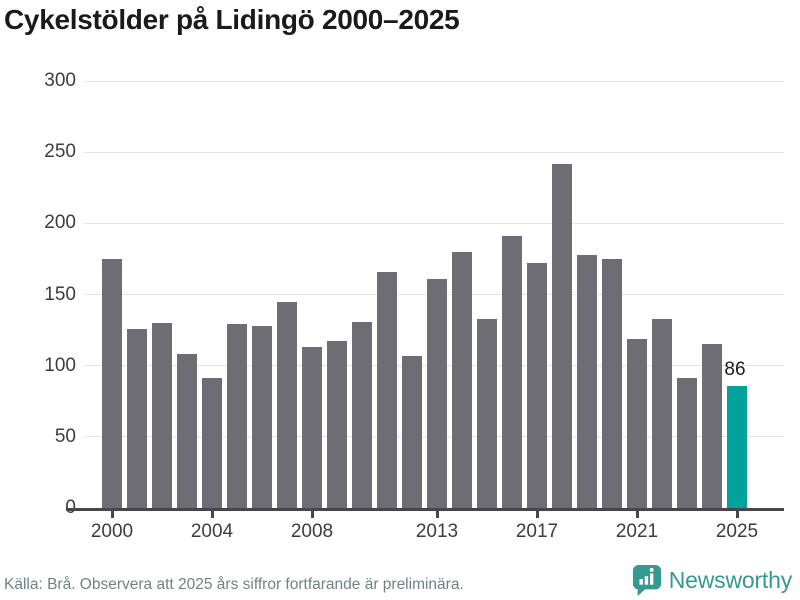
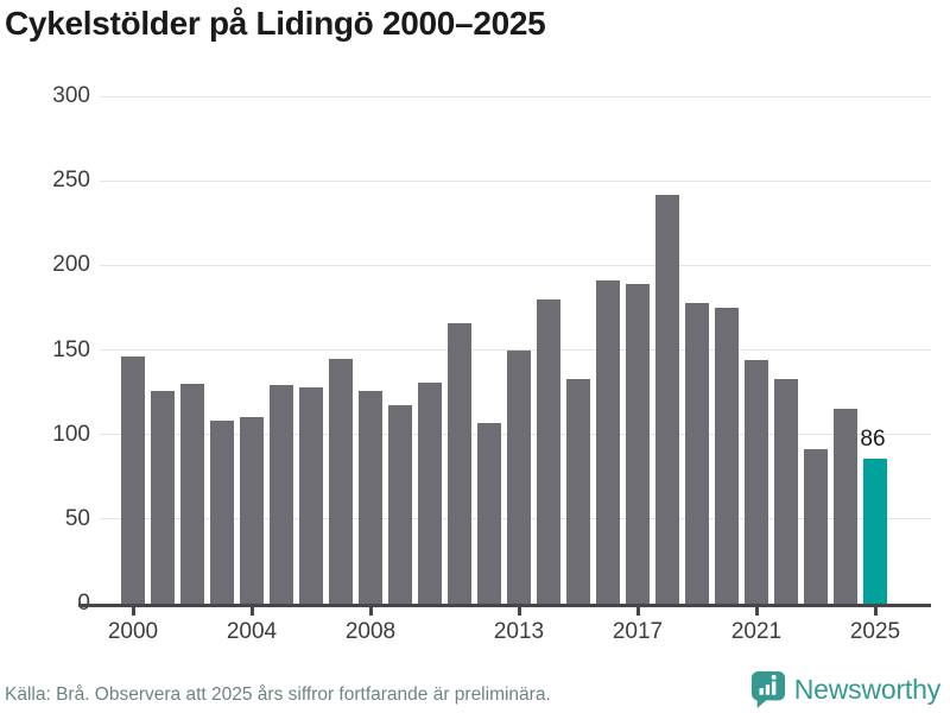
2000: 175 -> 146
2004: 91 -> 110
2008: 113 -> 126
2013: 161 -> 150
2017: 172 -> 189
2021: 119 -> 144
